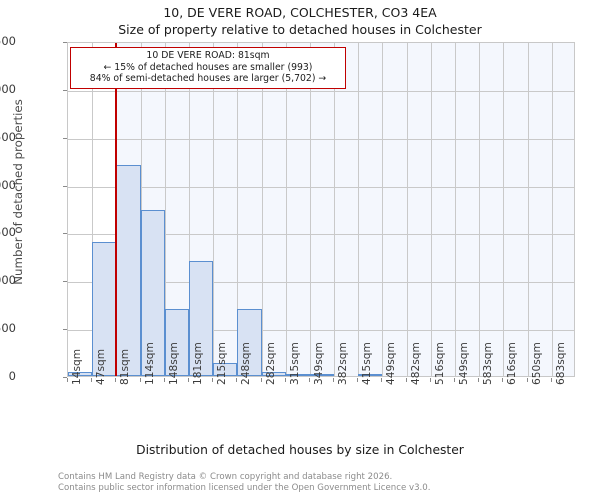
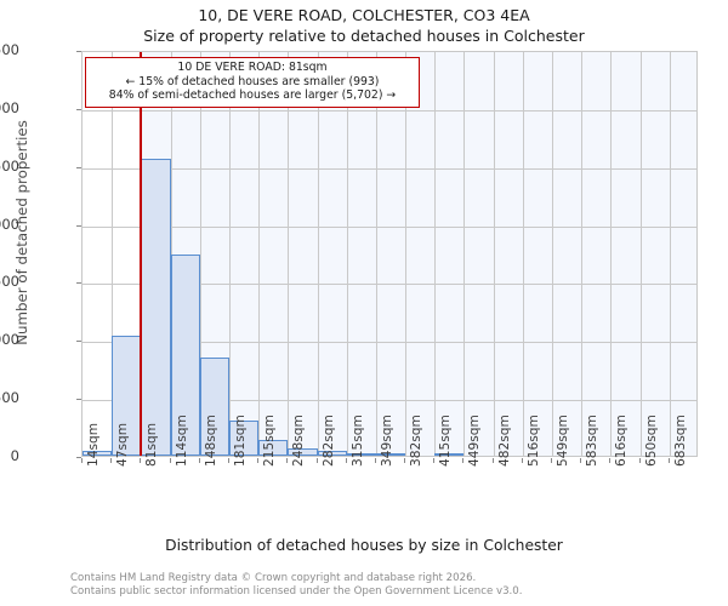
47sqm: 1400 -> 1000
81sqm: 2200 -> 2600
148sqm: 700 -> 800
181sqm: 1200 -> 300
248sqm: 700 -> 100
